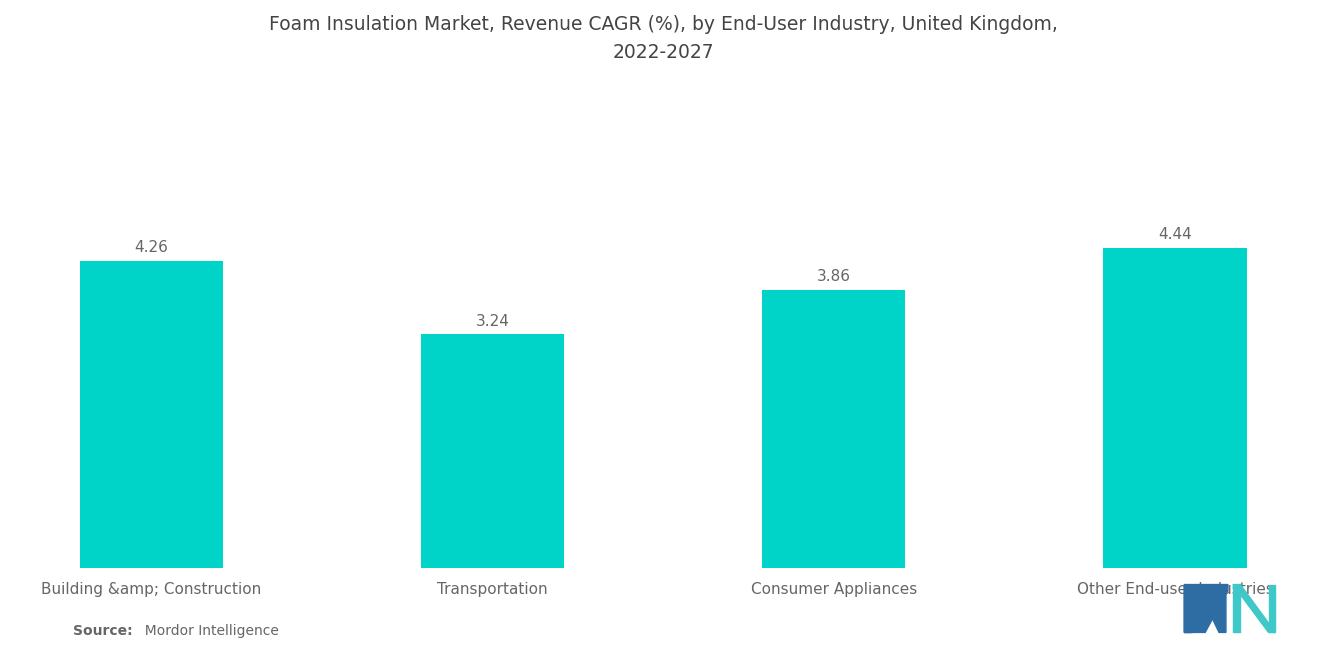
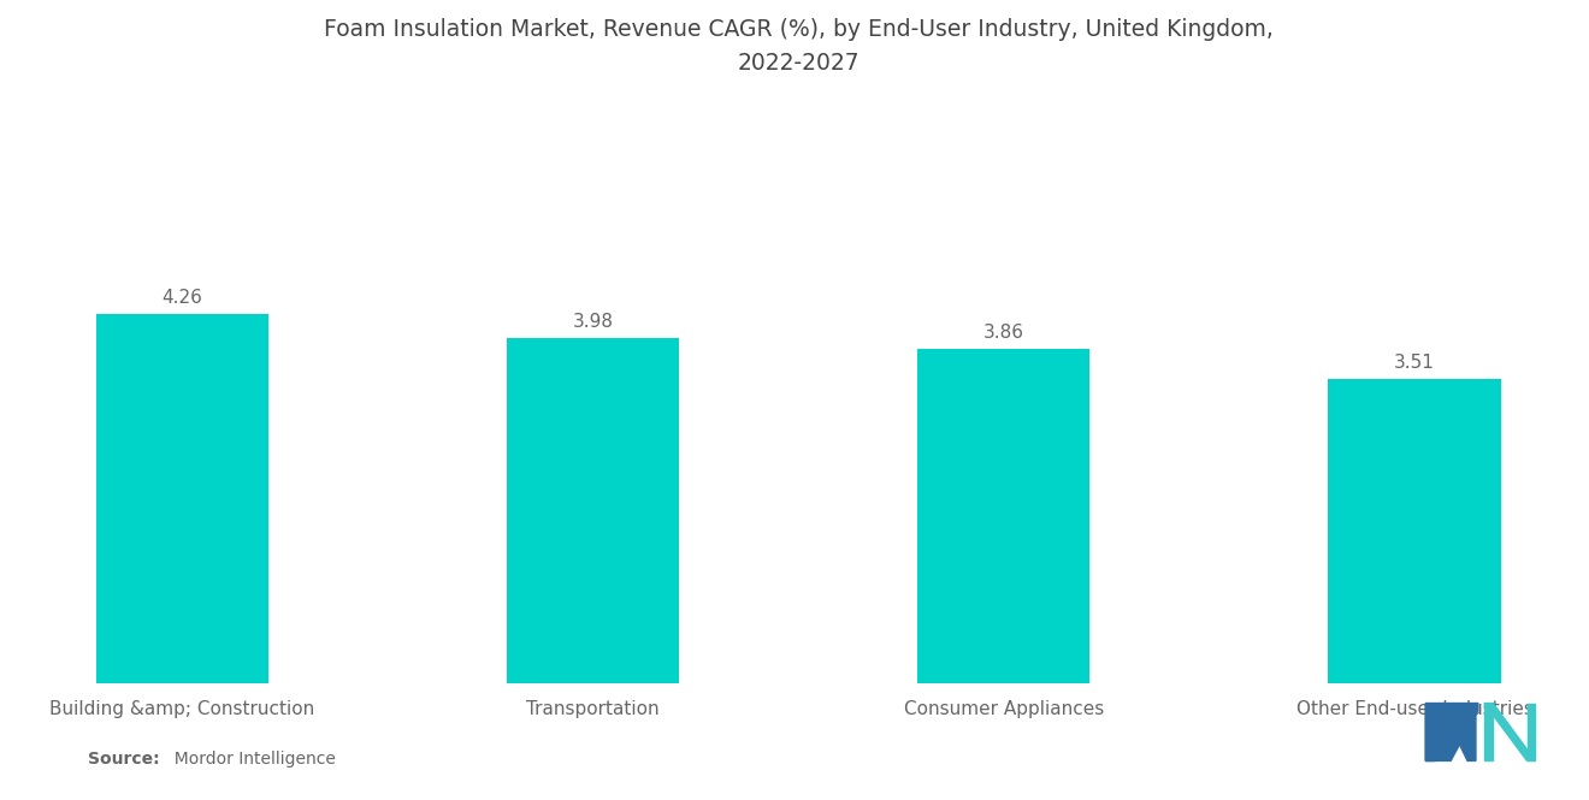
Transportation: 3.24 -> 3.98
Other End-user Industries: 4.44 -> 3.51
